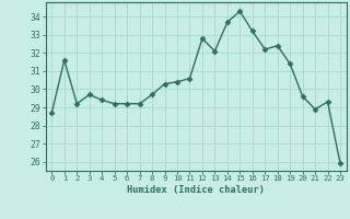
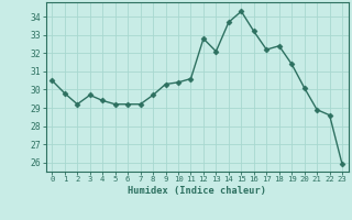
0: 28.7 -> 30.5
1: 31.6 -> 29.8
20: 29.6 -> 30.1
22: 29.3 -> 28.6
